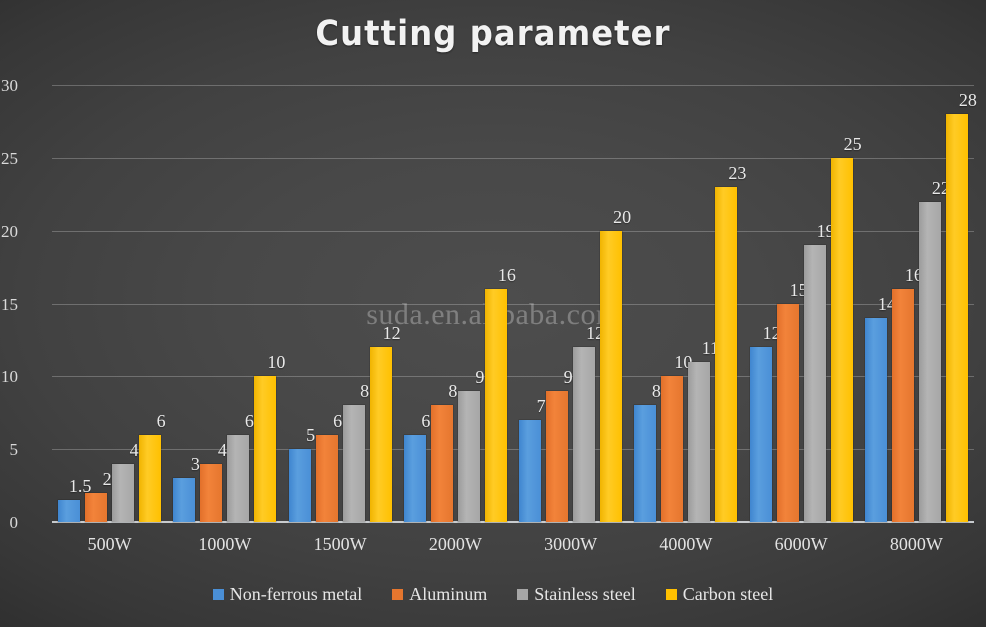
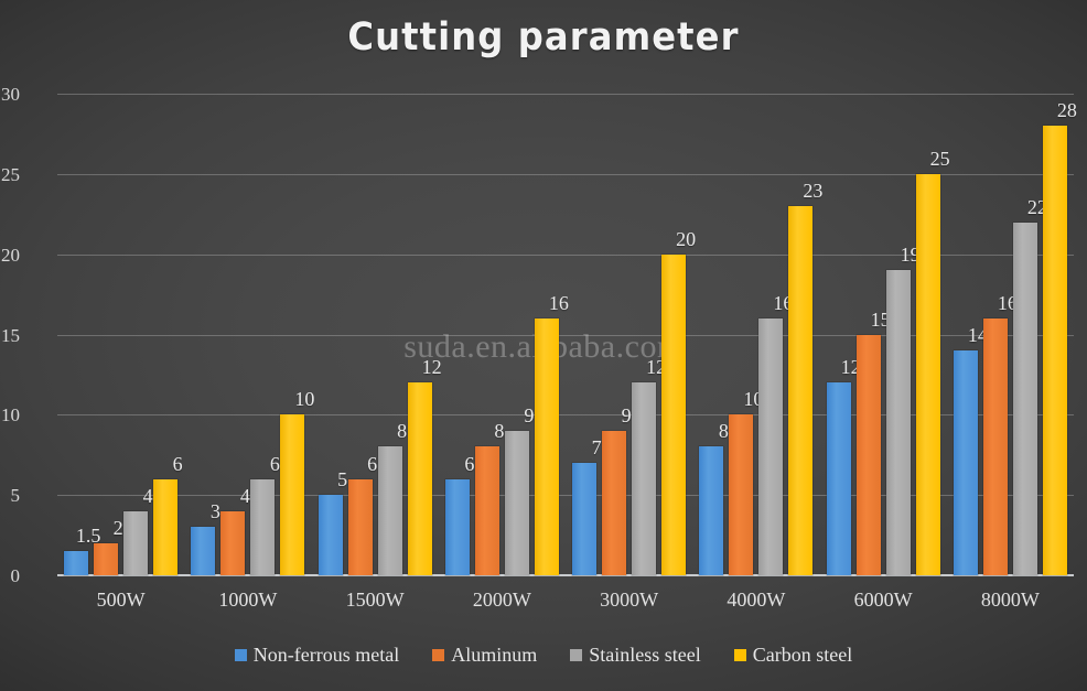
Stainless steel/4000W: 11 -> 16
